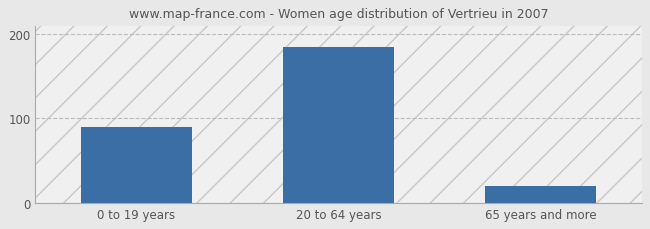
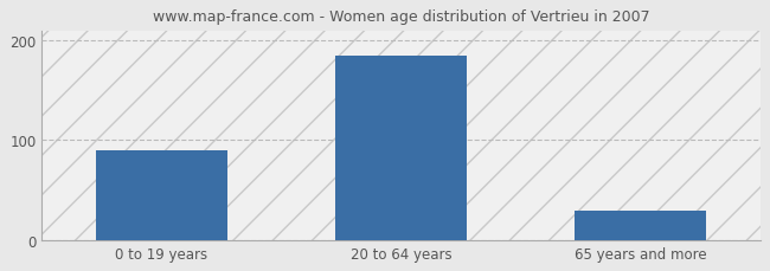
65 years and more: 20 -> 30
